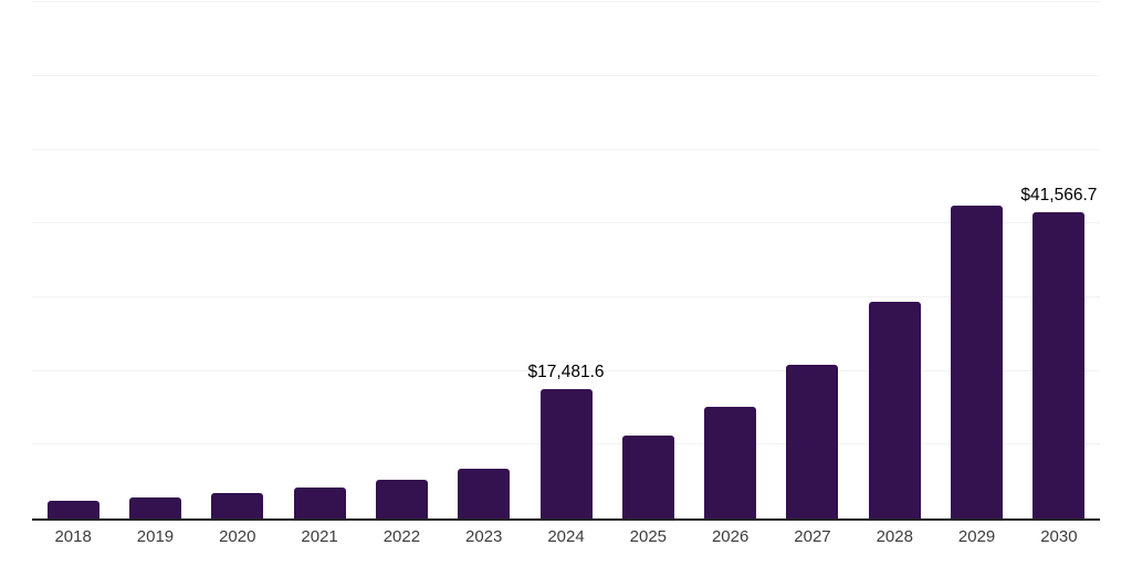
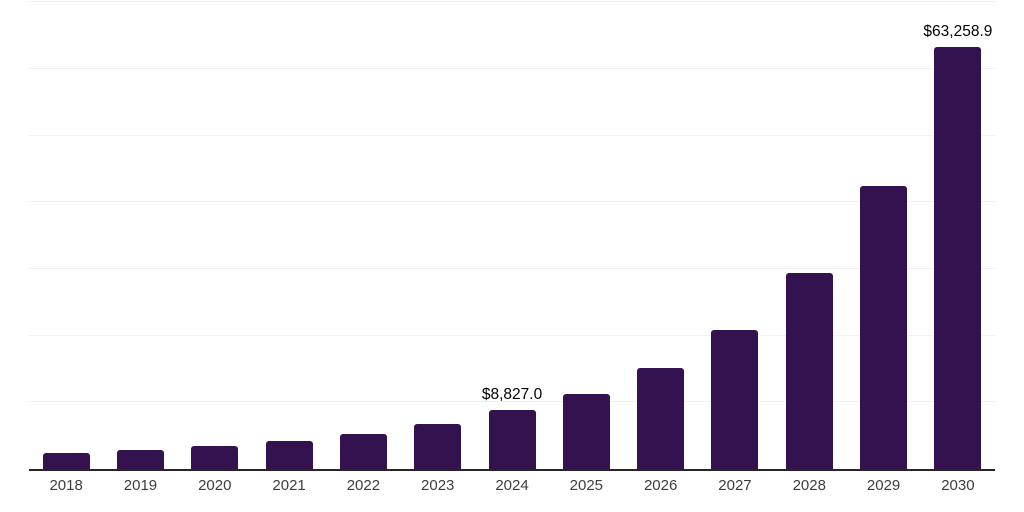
2024: $17,481.6 -> $8,827.0
2030: $41,566.7 -> $63,258.9
